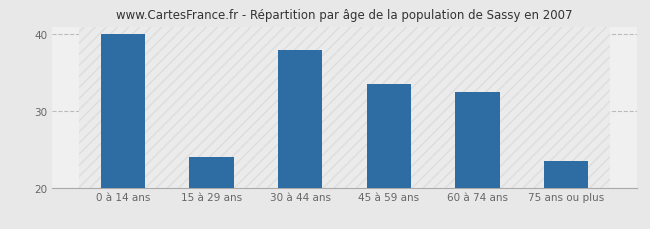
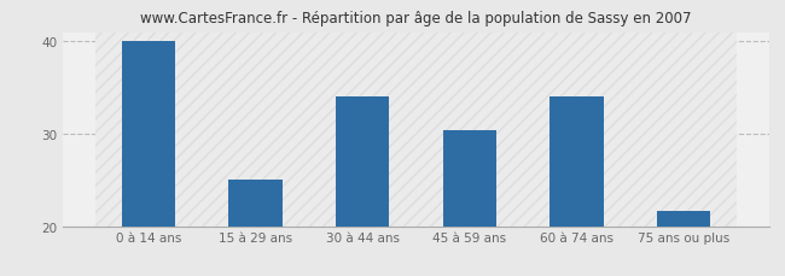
15 à 29 ans: 24.0 -> 25.0
30 à 44 ans: 38.0 -> 34.0
45 à 59 ans: 33.5 -> 30.4
60 à 74 ans: 32.5 -> 34.0
75 ans ou plus: 23.5 -> 21.6
